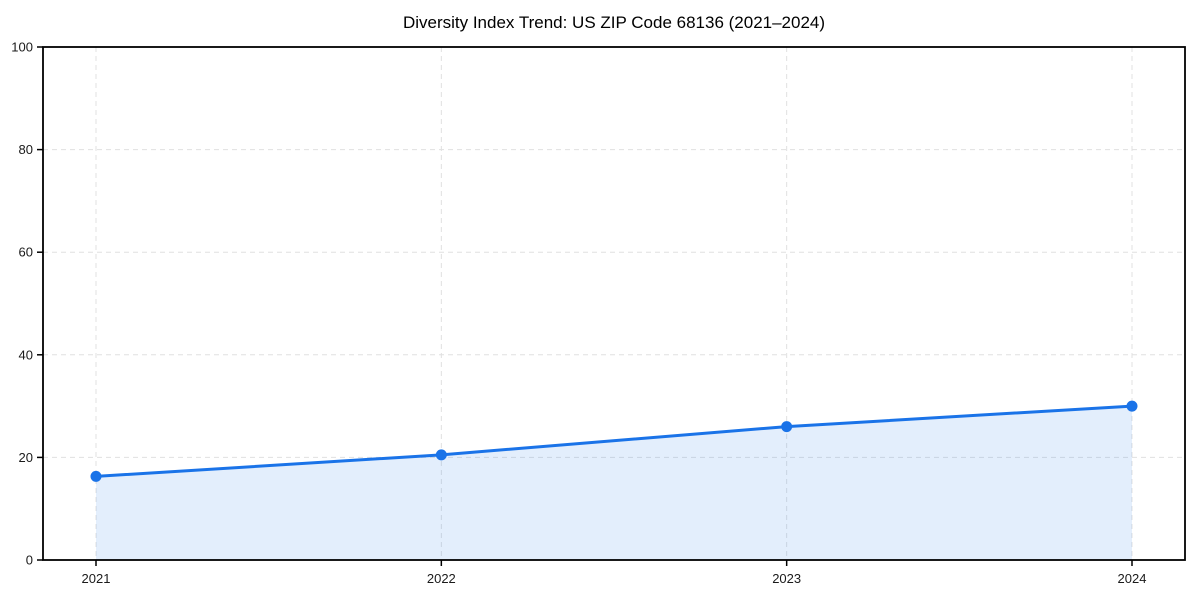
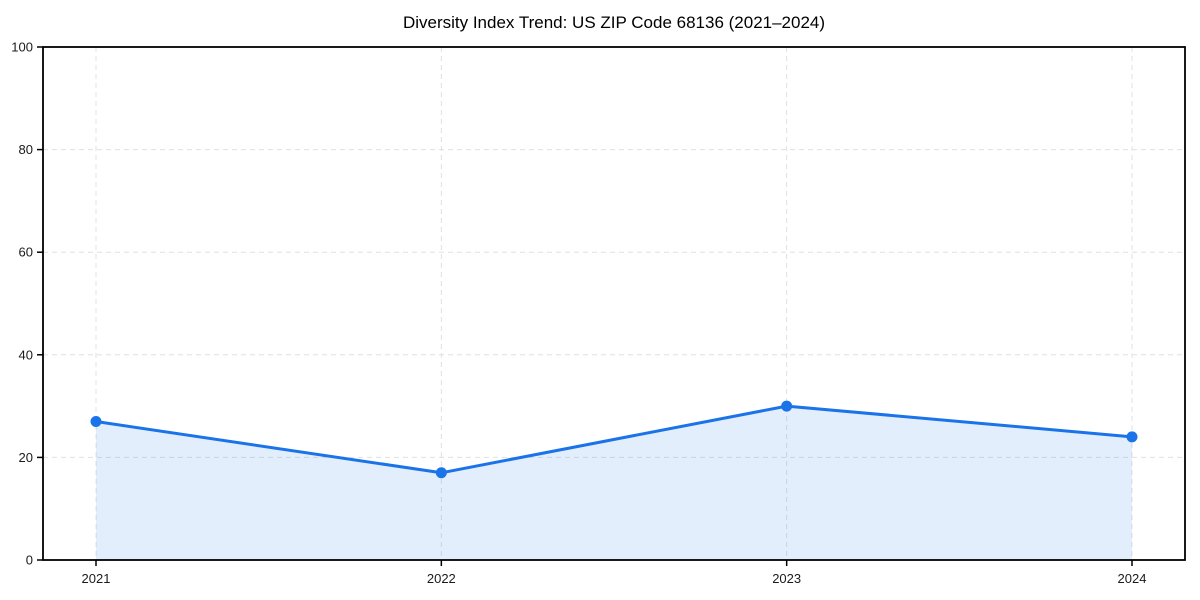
2021: 16 -> 27
2022: 20 -> 17
2023: 26 -> 30
2024: 30 -> 24
